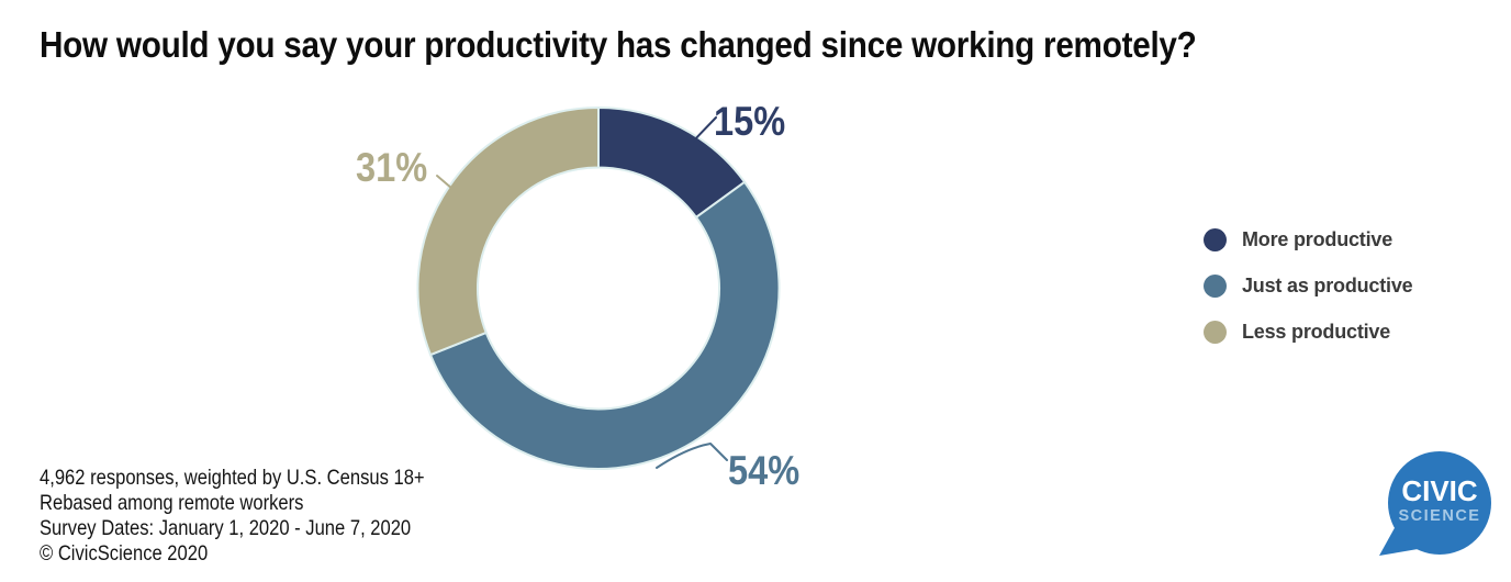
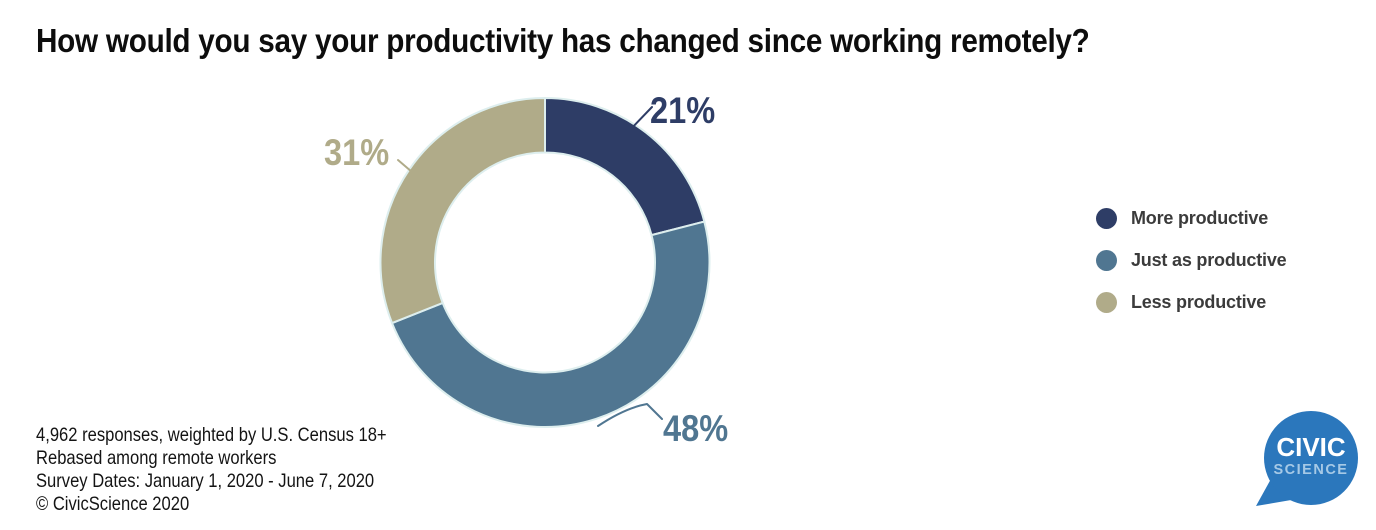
More productive: 15% -> 21%
Just as productive: 54% -> 48%
